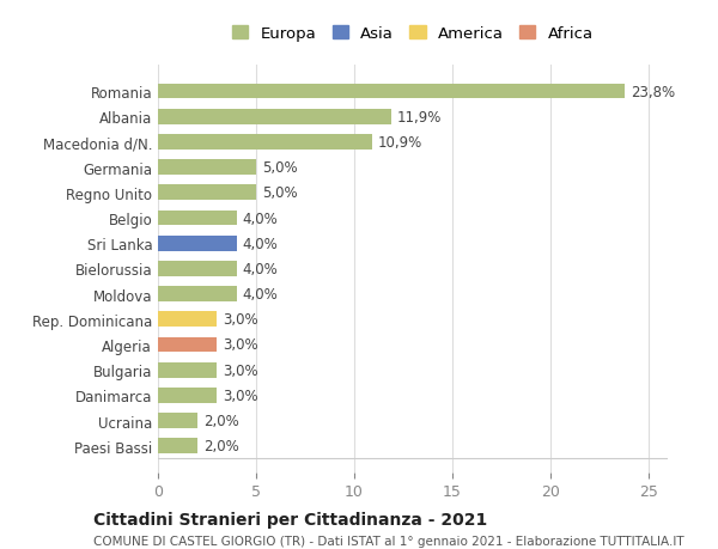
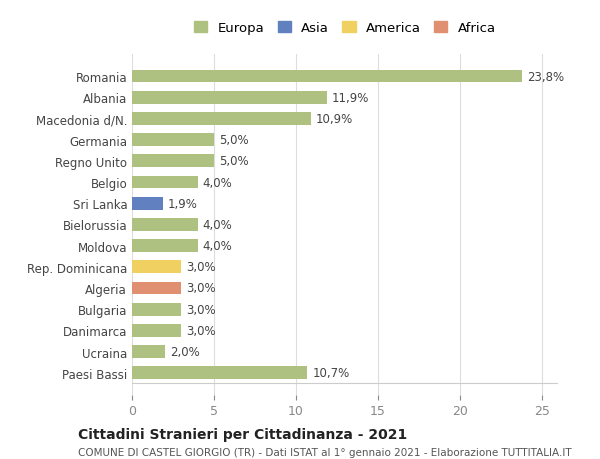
Sri Lanka: 4,0% -> 1,9%
Paesi Bassi: 2,0% -> 10,7%
